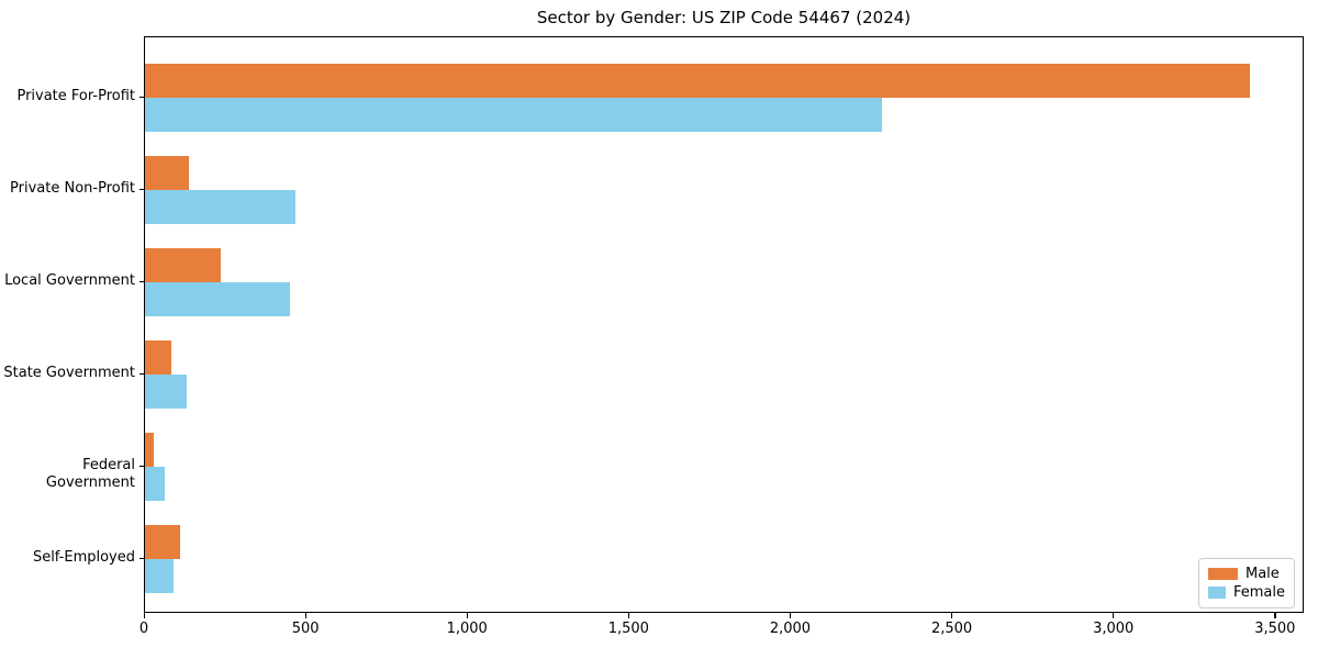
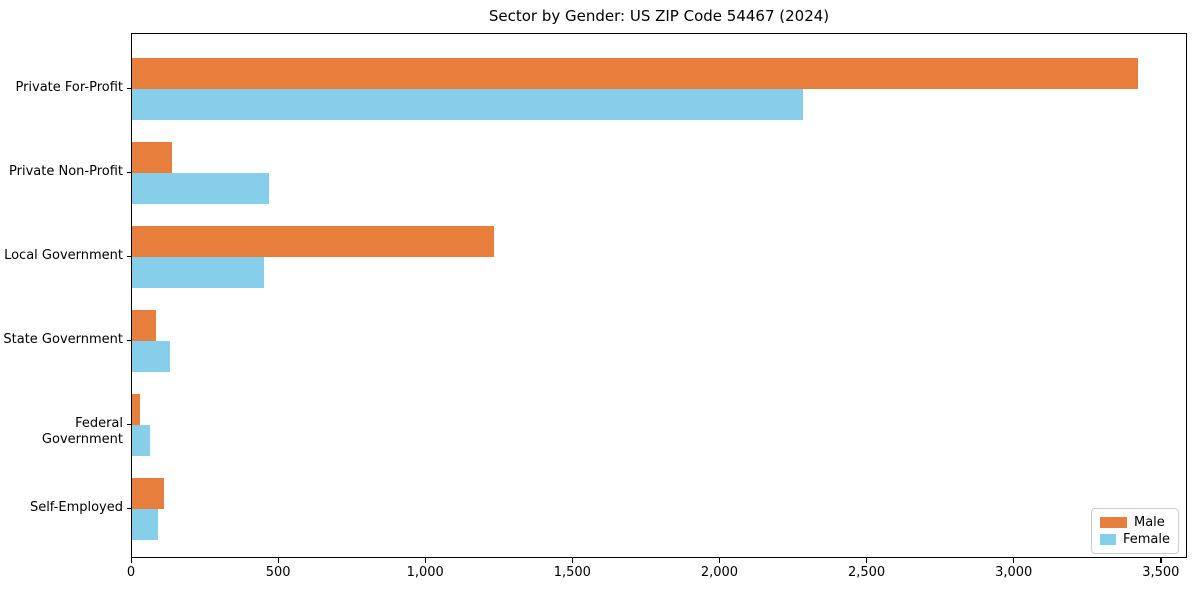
Male/Local Government: 230 -> 1230
